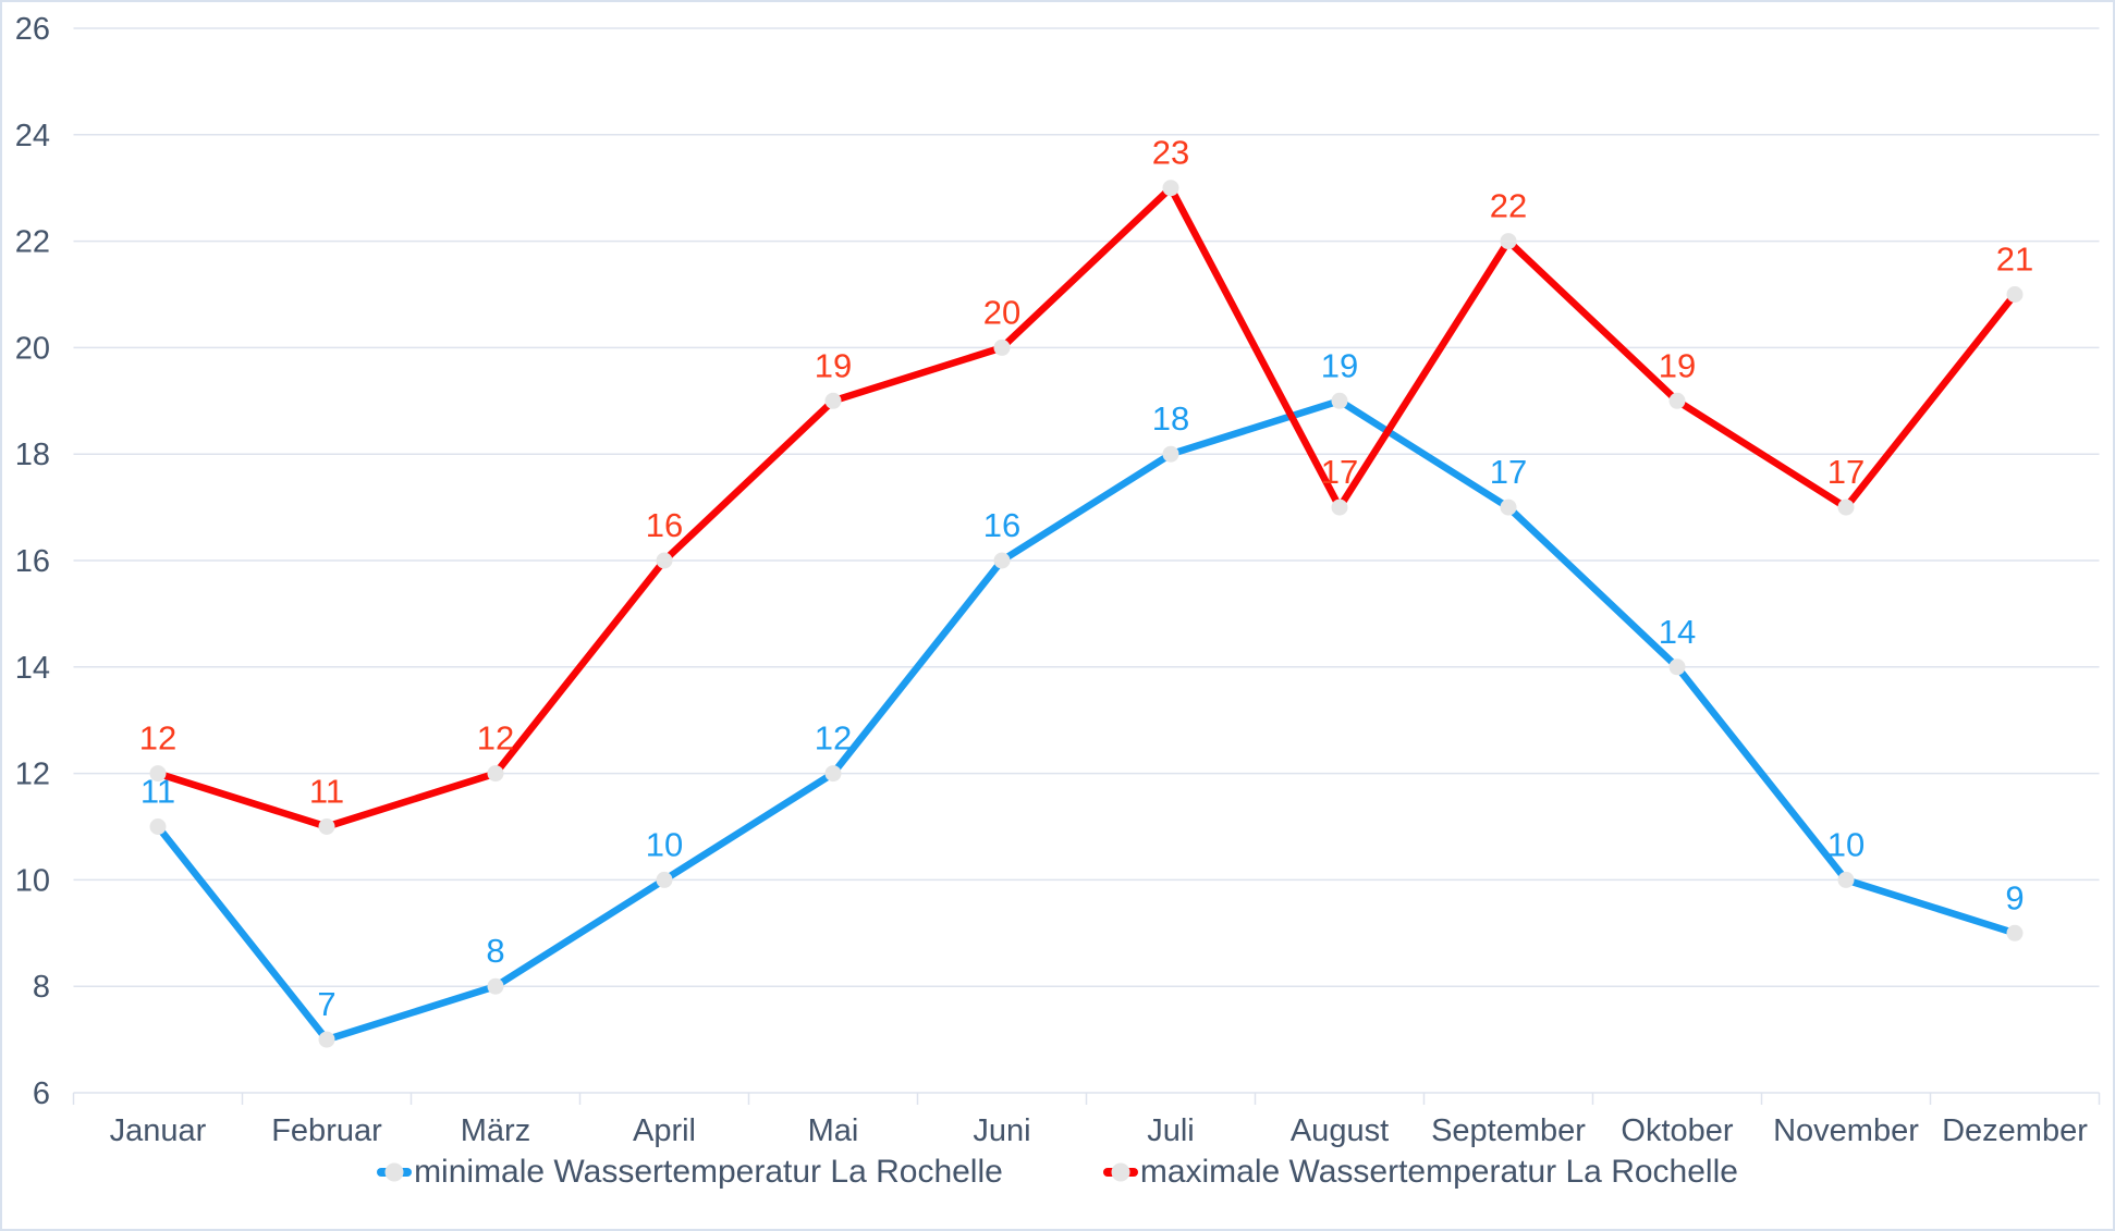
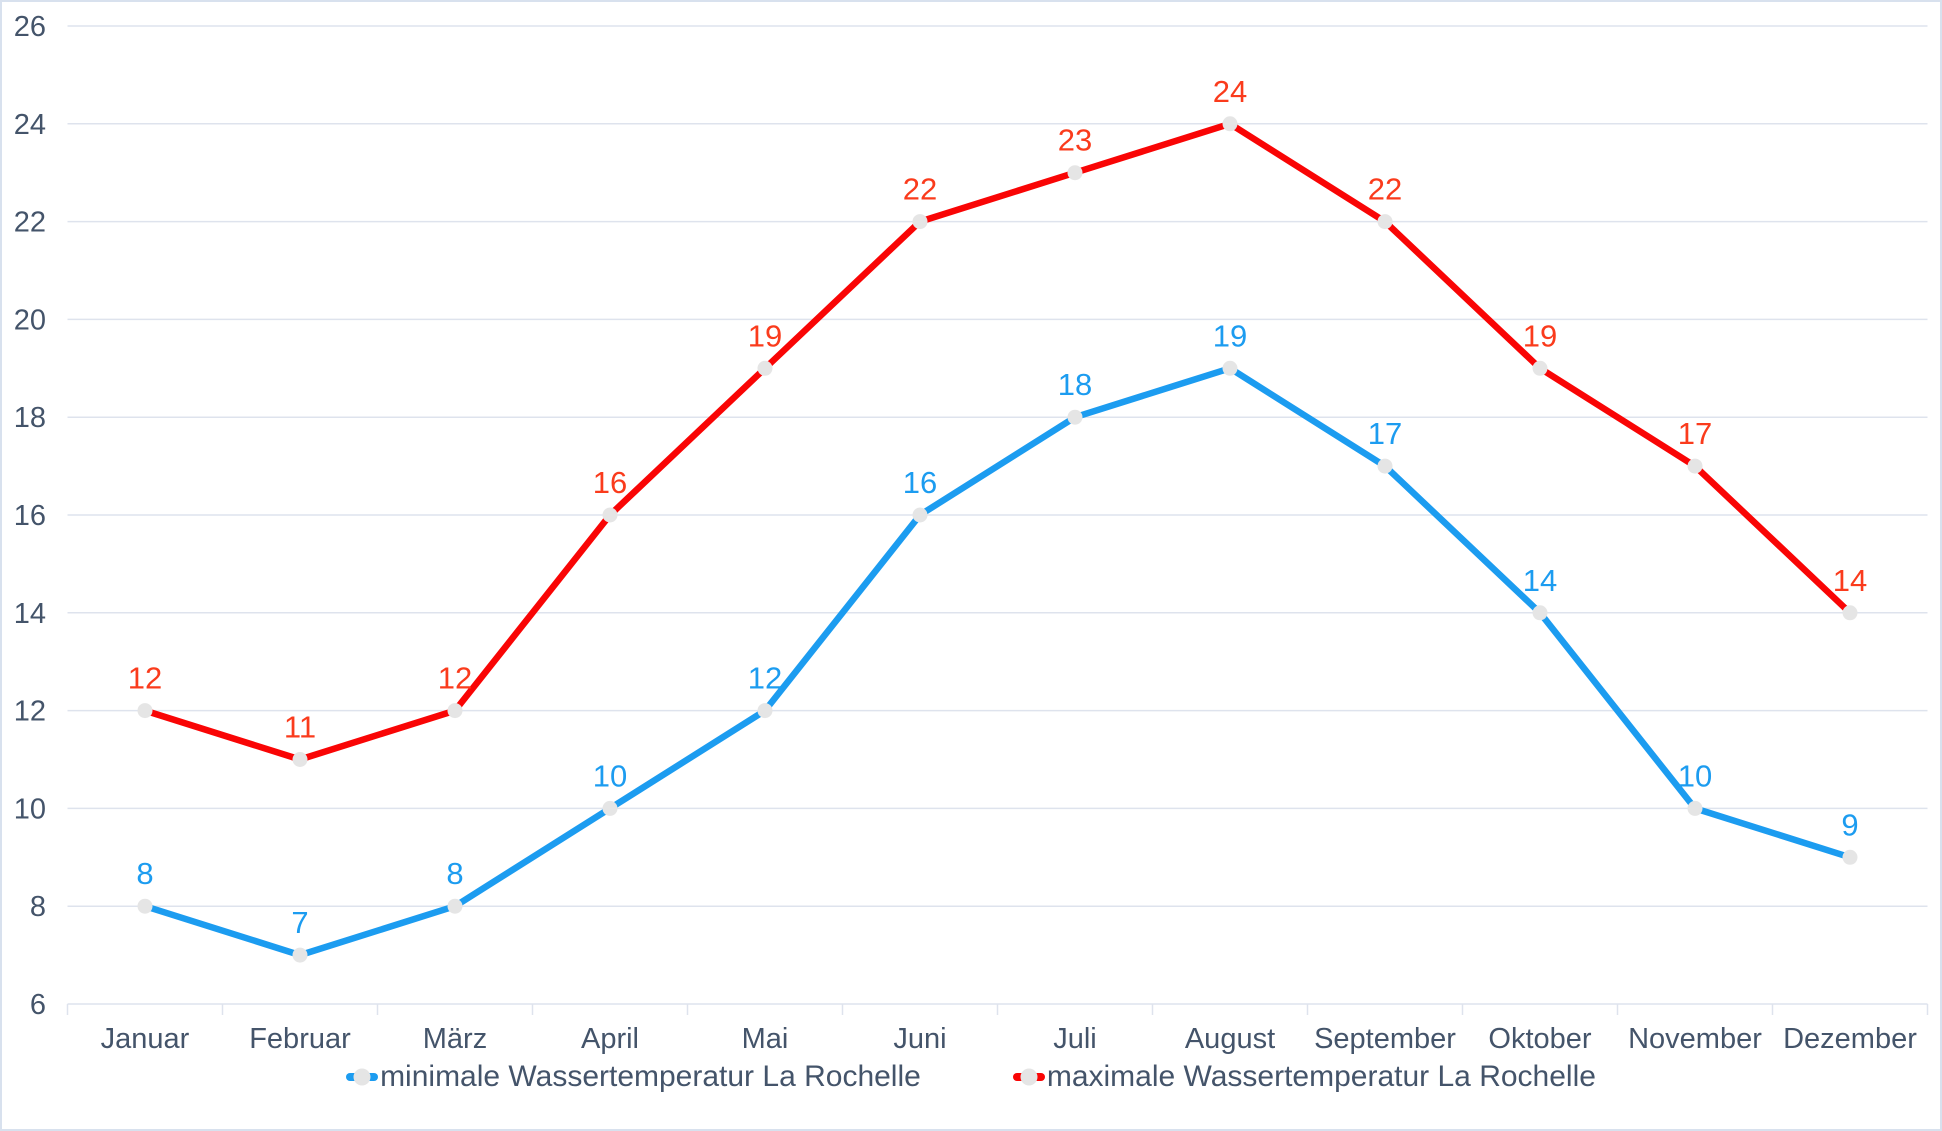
minimale Wassertemperatur La Rochelle/Januar: 11 -> 8
maximale Wassertemperatur La Rochelle/Juni: 20 -> 22
maximale Wassertemperatur La Rochelle/August: 17 -> 24
maximale Wassertemperatur La Rochelle/Dezember: 21 -> 14
